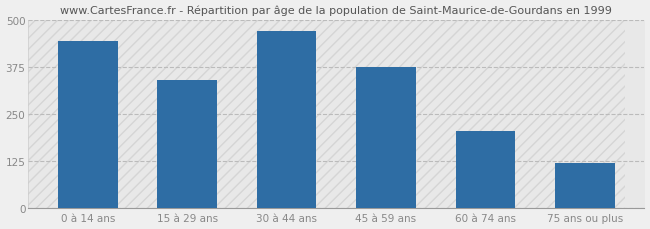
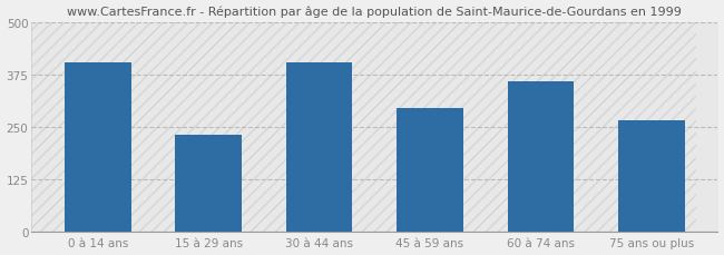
0 à 14 ans: 445 -> 405
15 à 29 ans: 340 -> 230
30 à 44 ans: 470 -> 405
45 à 59 ans: 375 -> 295
60 à 74 ans: 205 -> 360
75 ans ou plus: 120 -> 265
